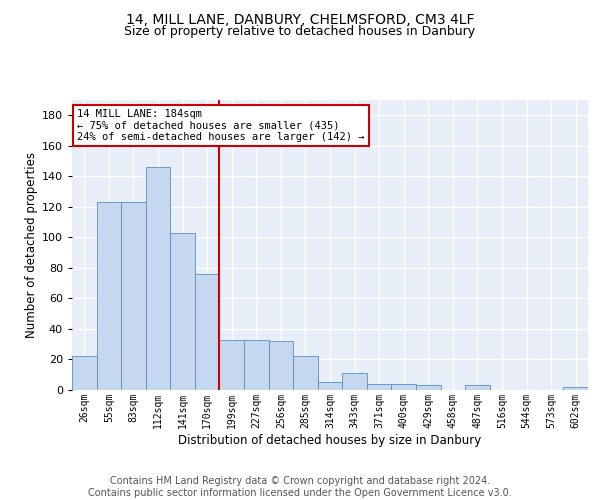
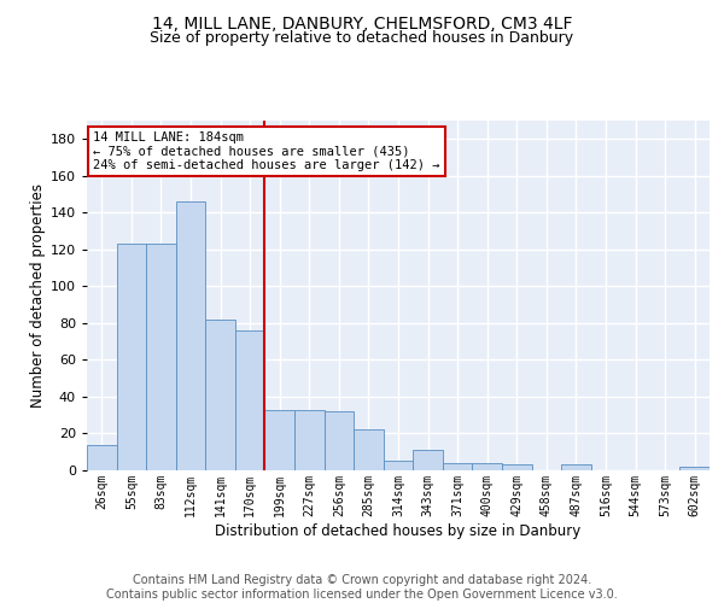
26sqm: 22 -> 14
141sqm: 103 -> 82
